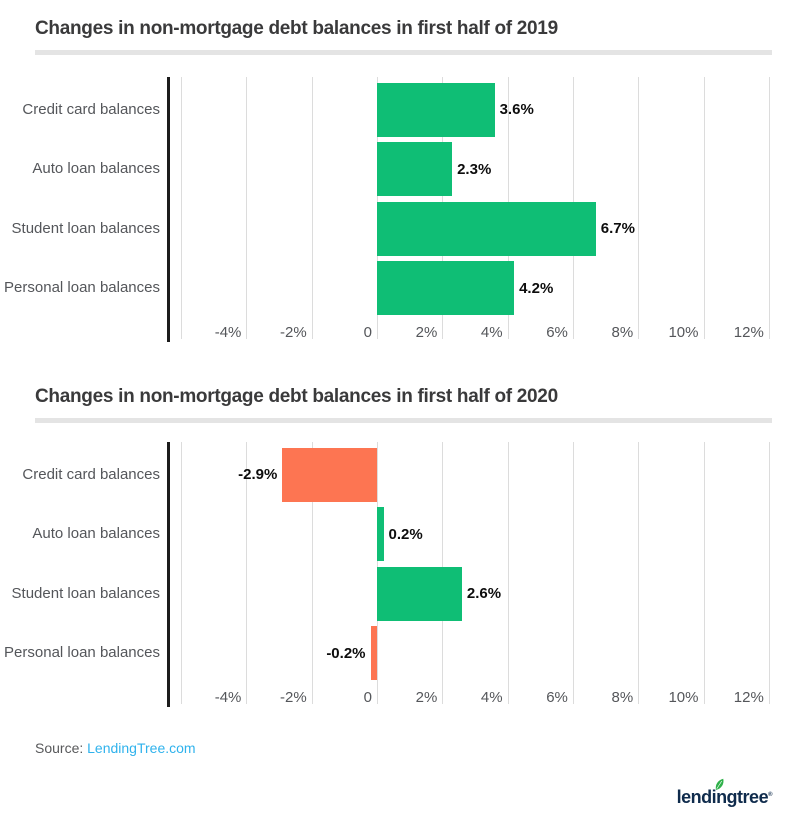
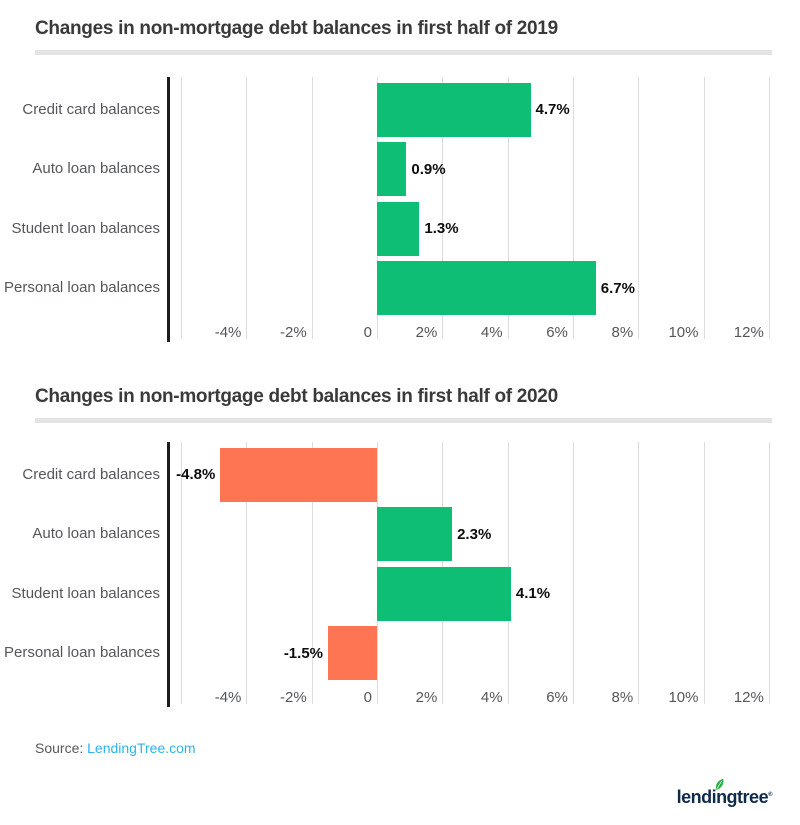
Changes in non-mortgage debt balances in first half of 2019/Credit card balances: 3.6% -> 4.7%
Changes in non-mortgage debt balances in first half of 2019/Auto loan balances: 2.3% -> 0.9%
Changes in non-mortgage debt balances in first half of 2019/Student loan balances: 6.7% -> 1.3%
Changes in non-mortgage debt balances in first half of 2019/Personal loan balances: 4.2% -> 6.7%
Changes in non-mortgage debt balances in first half of 2020/Credit card balances: -2.9% -> -4.8%
Changes in non-mortgage debt balances in first half of 2020/Auto loan balances: 0.2% -> 2.3%
Changes in non-mortgage debt balances in first half of 2020/Student loan balances: 2.6% -> 4.1%
Changes in non-mortgage debt balances in first half of 2020/Personal loan balances: -0.2% -> -1.5%
